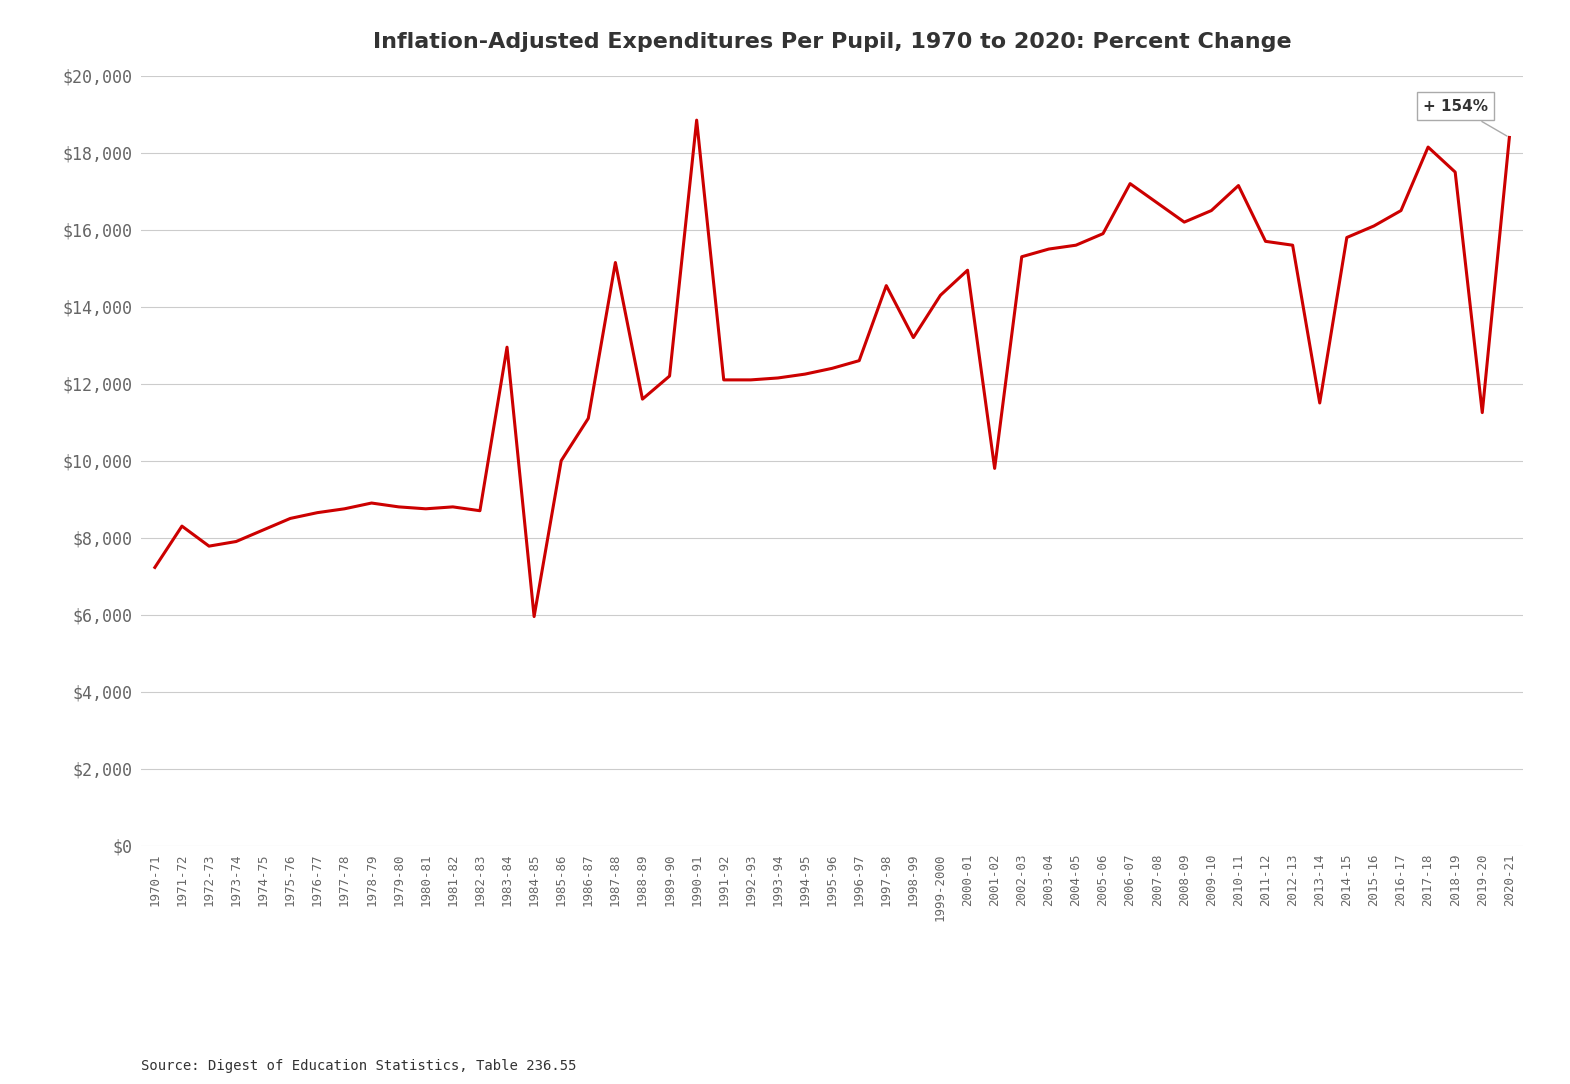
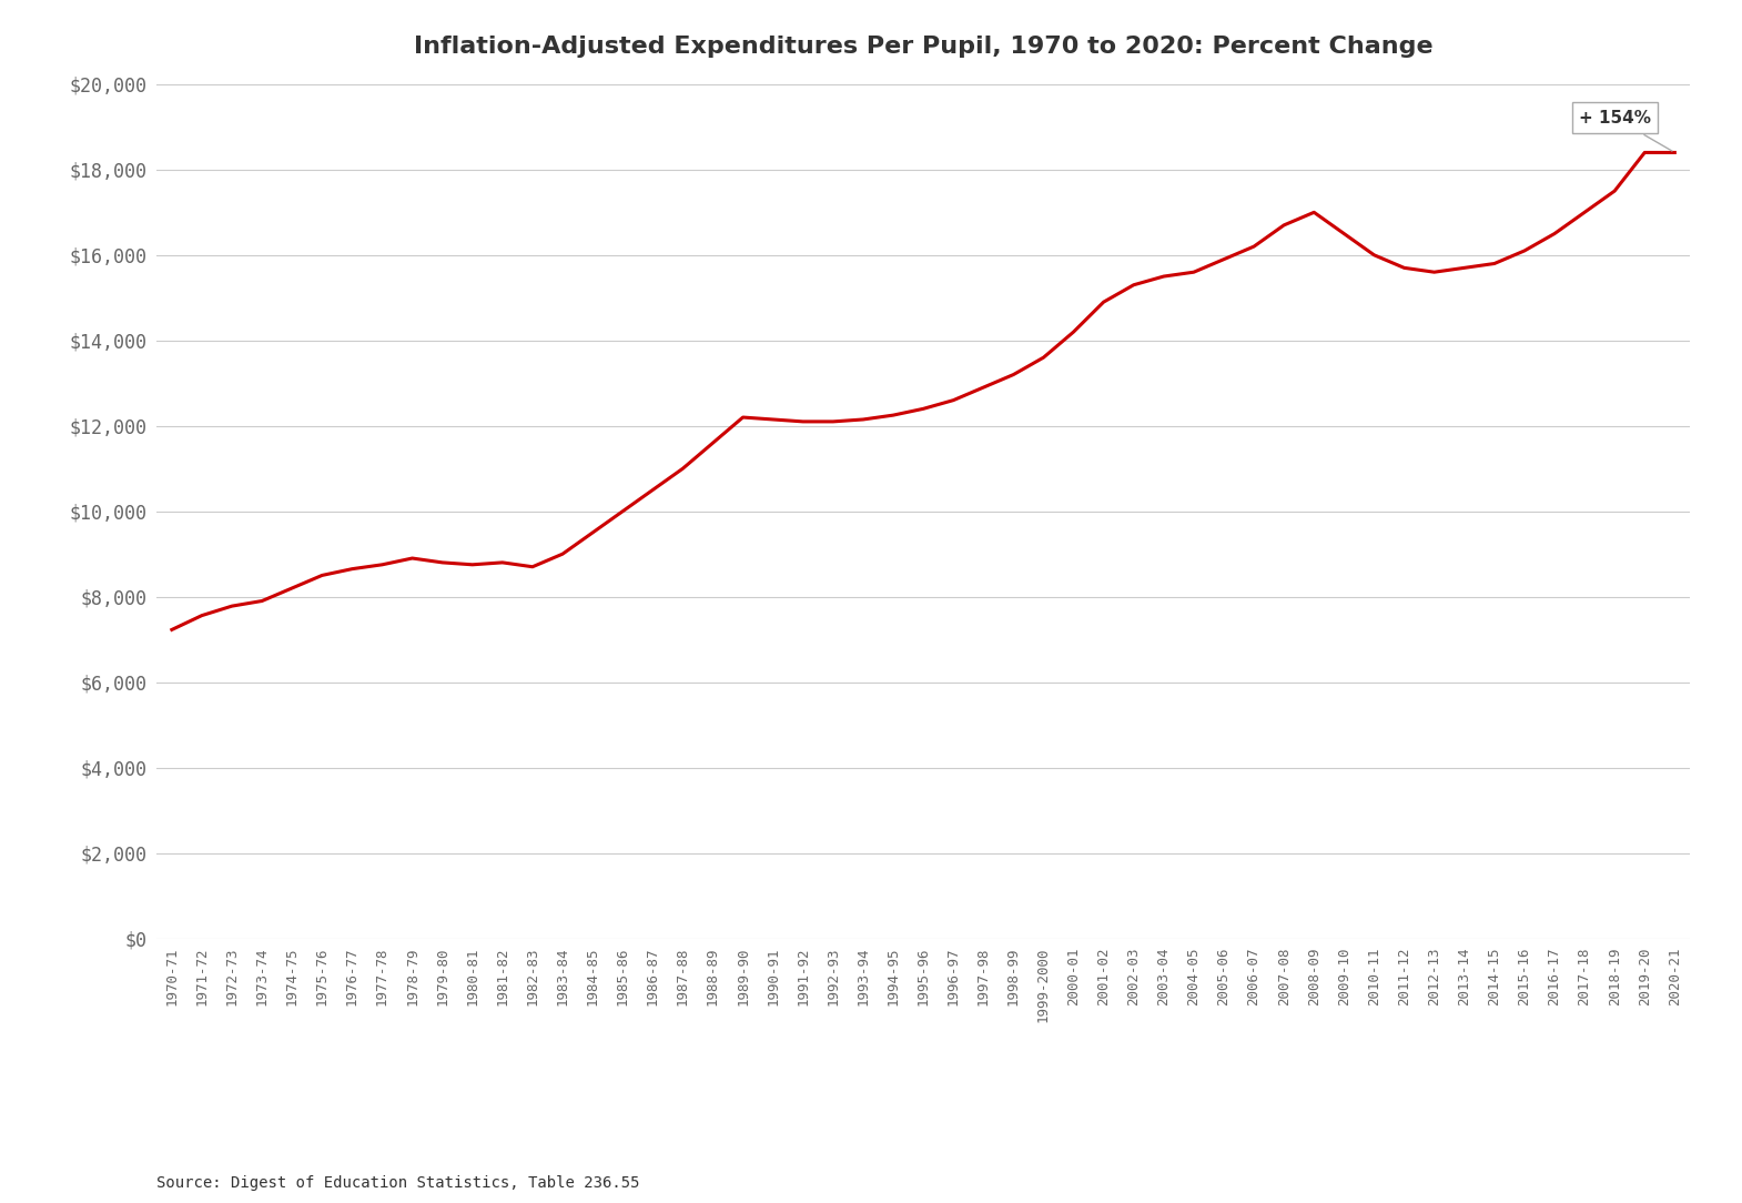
1971-72: $8,300 -> $7,560
1983-84: $12,950 -> $9,000
1984-85: $5,950 -> $9,500
1986-87: $11,100 -> $10,500
1987-88: $15,150 -> $11,000
1990-91: $18,850 -> $12,150
1997-98: $14,550 -> $12,900
1999-2000: $14,300 -> $13,600
2000-01: $14,950 -> $14,200
2001-02: $9,800 -> $14,900
2006-07: $17,200 -> $16,200
2008-09: $16,200 -> $17,000
2010-11: $17,150 -> $16,000
2013-14: $11,500 -> $15,700
2017-18: $18,150 -> $17,000
2019-20: $11,250 -> $18,400
